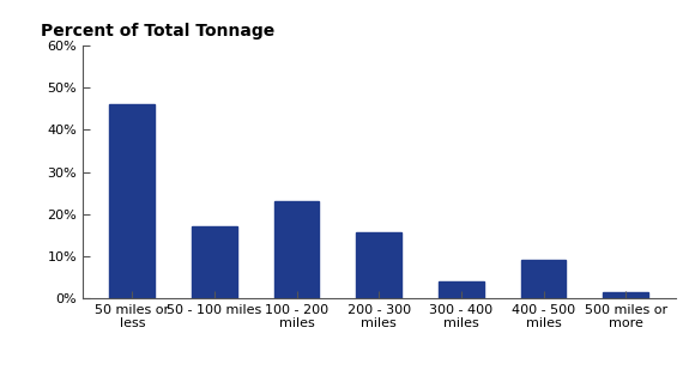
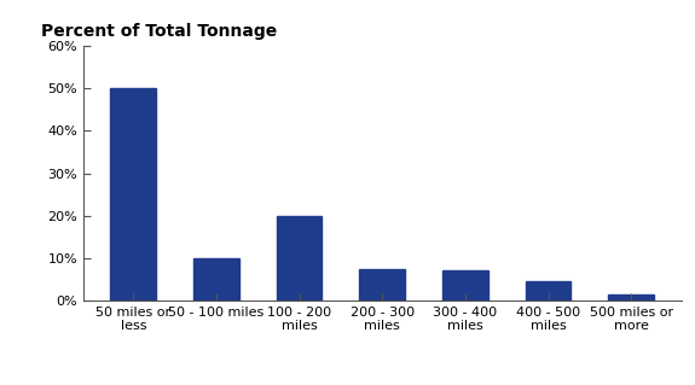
50 miles or less: 46.0% -> 50.0%
50 - 100 miles: 17.0% -> 10.0%
100 - 200 miles: 23.0% -> 20.0%
200 - 300 miles: 15.5% -> 7.5%
300 - 400 miles: 4.0% -> 7.0%
400 - 500 miles: 9.0% -> 4.5%
